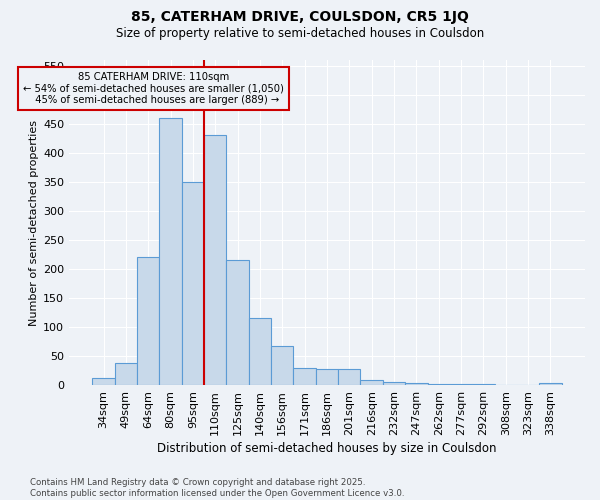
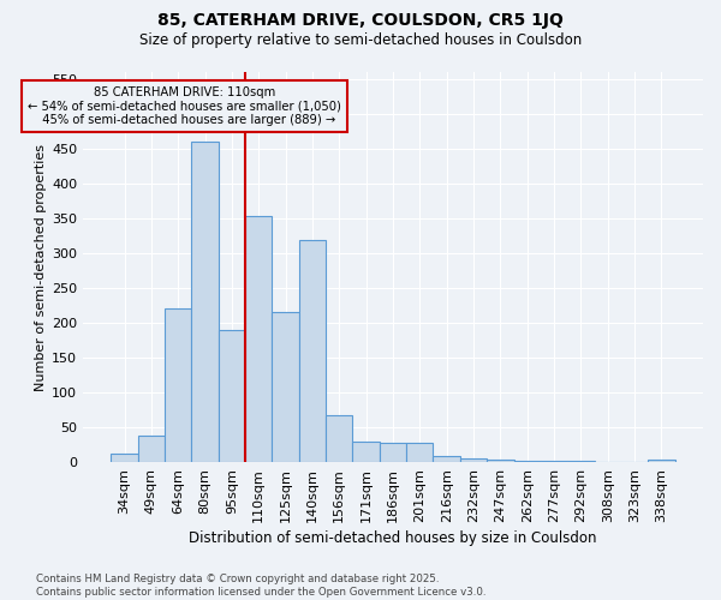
95sqm: 350 -> 190
110sqm: 430 -> 354
140sqm: 115 -> 318
